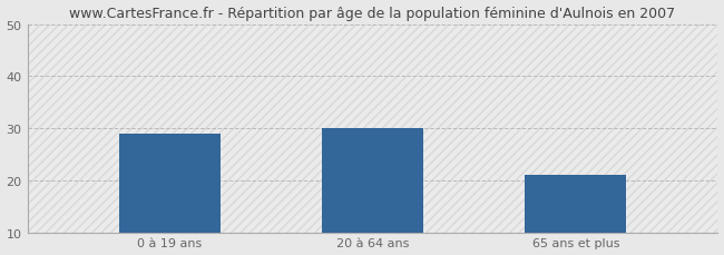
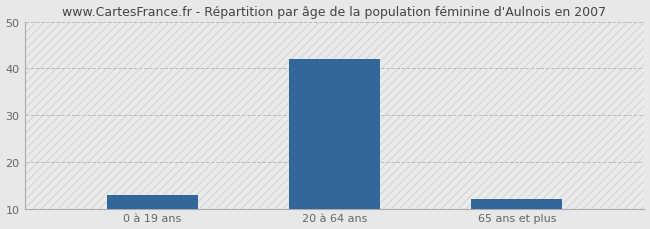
0 à 19 ans: 29 -> 13
20 à 64 ans: 30 -> 42
65 ans et plus: 21 -> 12
